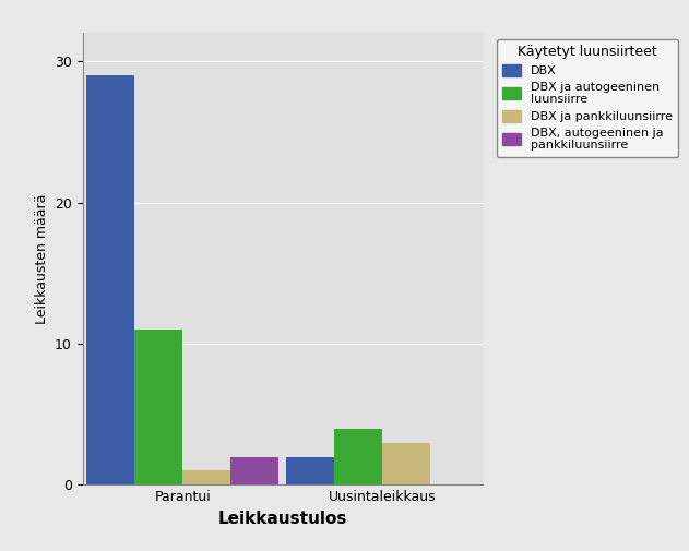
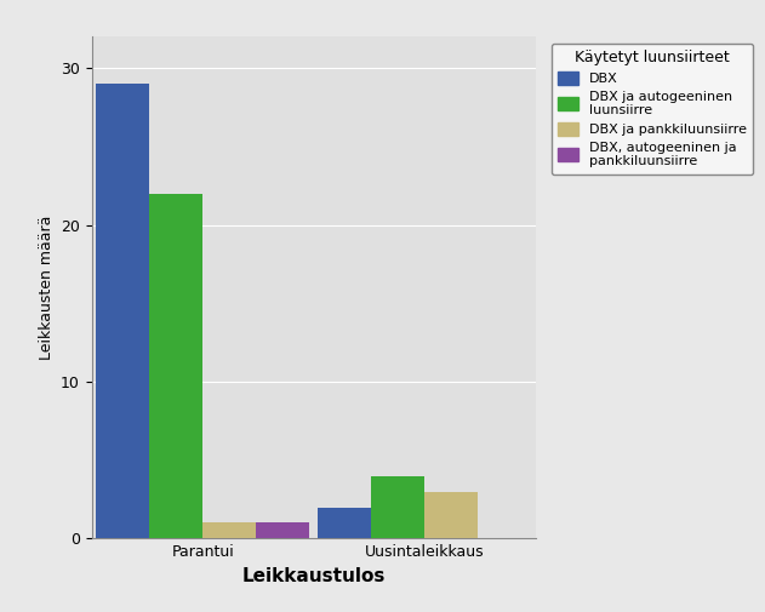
DBX ja autogeeninen luunsiirre/Parantui: 11 -> 22
DBX, autogeeninen ja pankkiluunsiirre/Parantui: 2 -> 1
